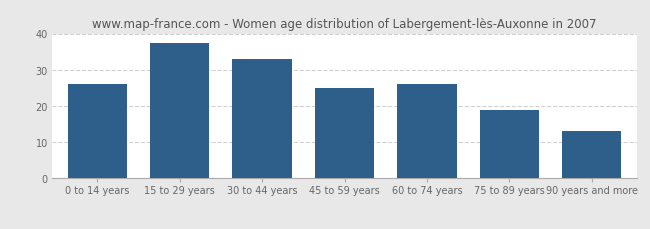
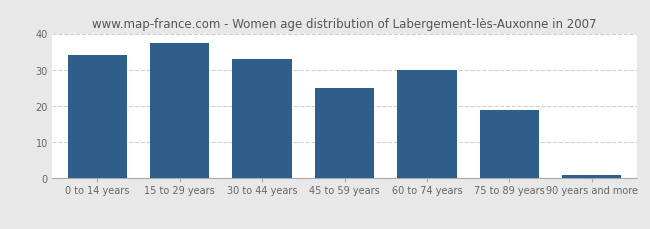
0 to 14 years: 26.0 -> 34.0
60 to 74 years: 26.0 -> 30.0
90 years and more: 13.0 -> 1.0
